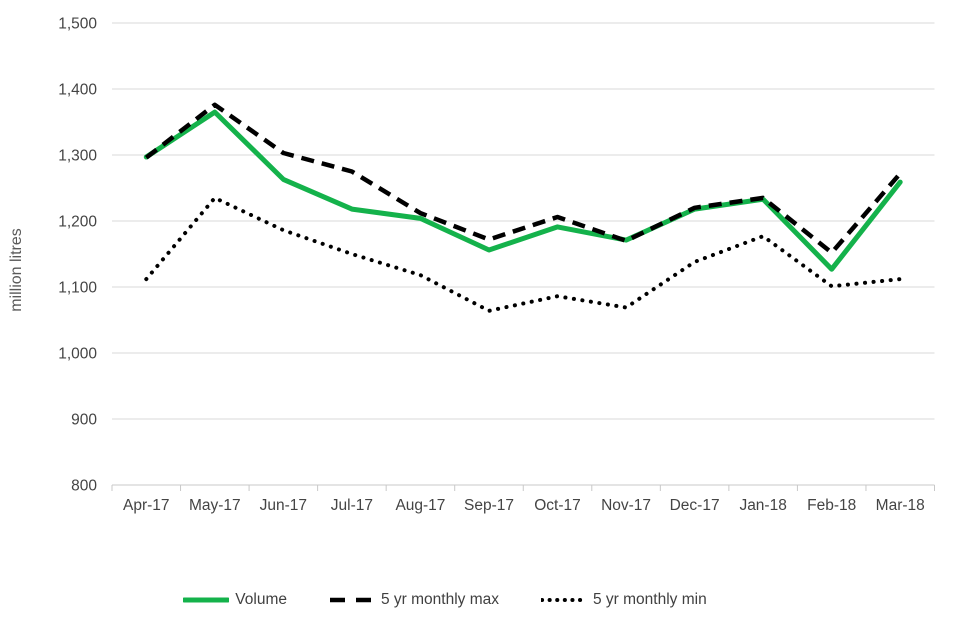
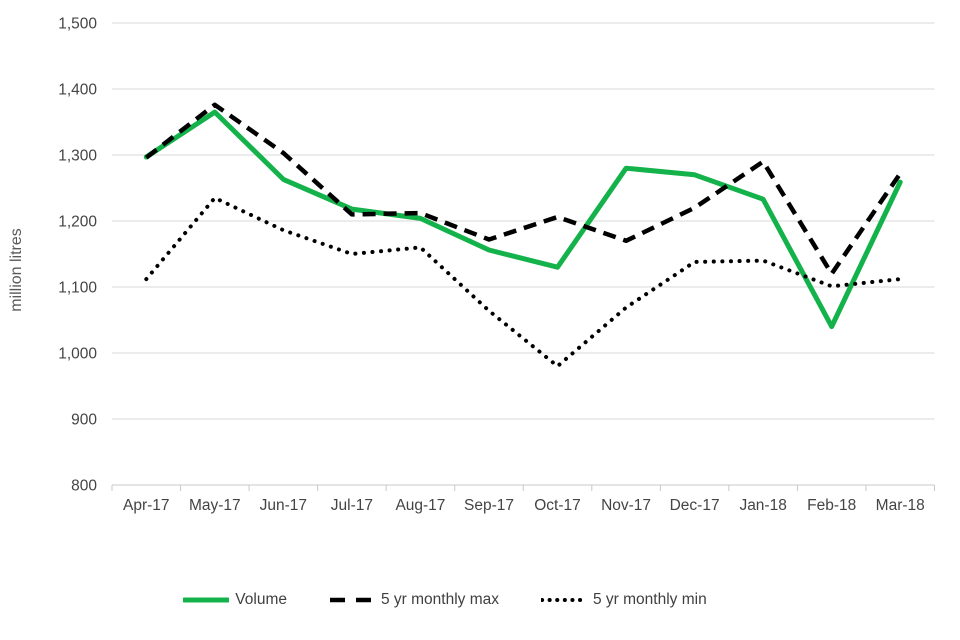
5 yr monthly max/Jul-17: 1280 -> 1210
5 yr monthly min/Aug-17: 1120 -> 1160
Volume/Oct-17: 1190 -> 1130
5 yr monthly min/Oct-17: 1090 -> 980
Volume/Nov-17: 1170 -> 1280
Volume/Dec-17: 1220 -> 1270
5 yr monthly max/Jan-18: 1240 -> 1290
5 yr monthly min/Jan-18: 1180 -> 1140
Volume/Feb-18: 1130 -> 1040
5 yr monthly max/Feb-18: 1150 -> 1120
